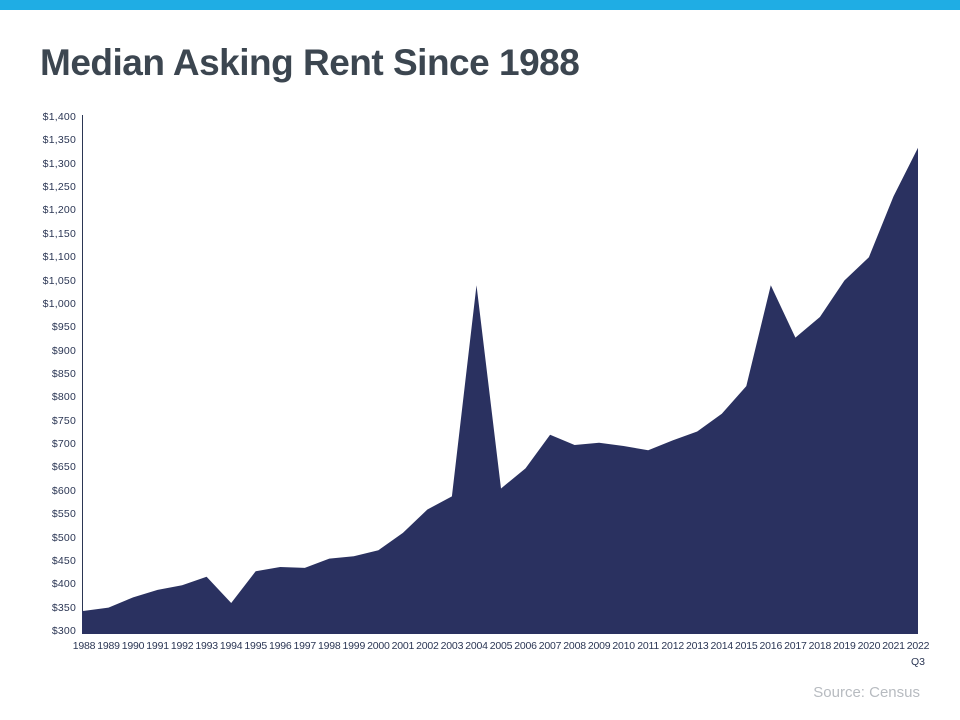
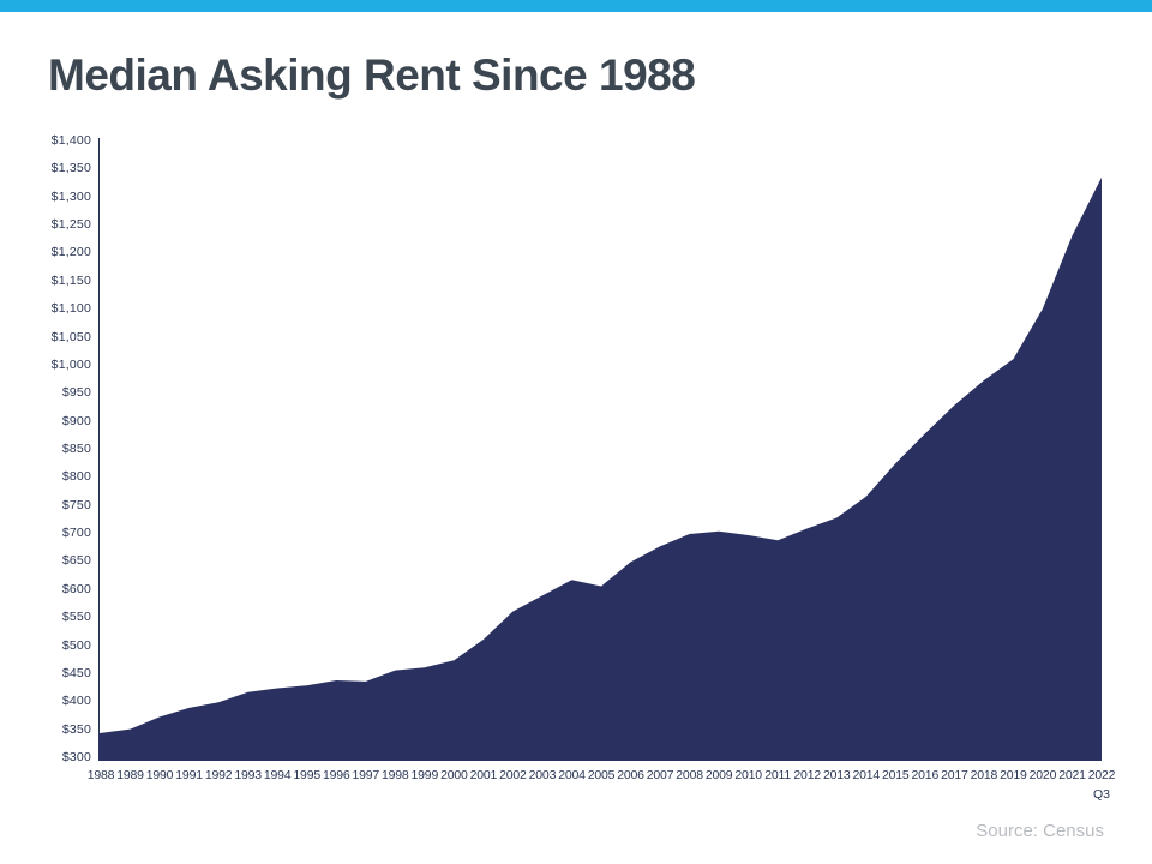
1994: $360 -> $420
2004: $1040 -> $620
2007: $720 -> $680
2016: $1040 -> $880
2019: $1050 -> $1010
